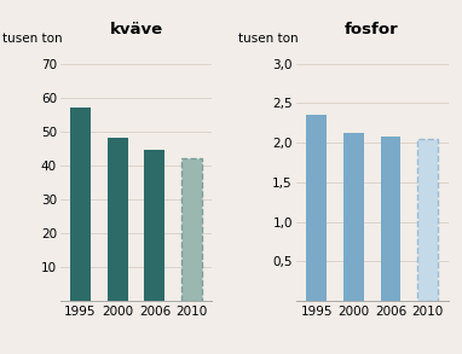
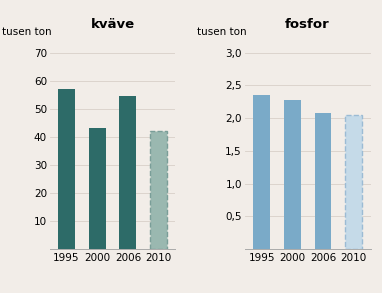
kväve/2000: 48.0 -> 43.0
kväve/2006: 44.5 -> 54.5
fosfor/2000: 2,12 -> 2,28
